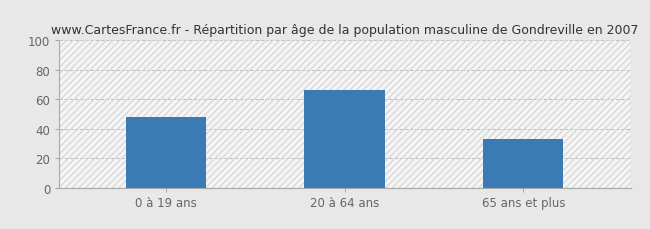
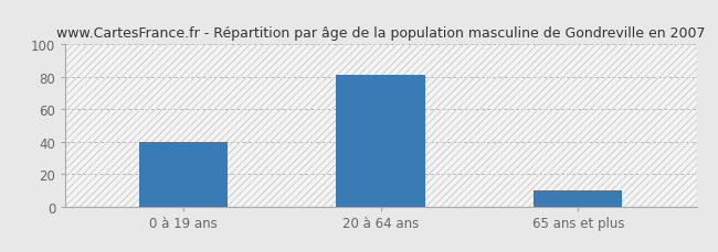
0 à 19 ans: 48 -> 40
20 à 64 ans: 66 -> 81
65 ans et plus: 33 -> 10
